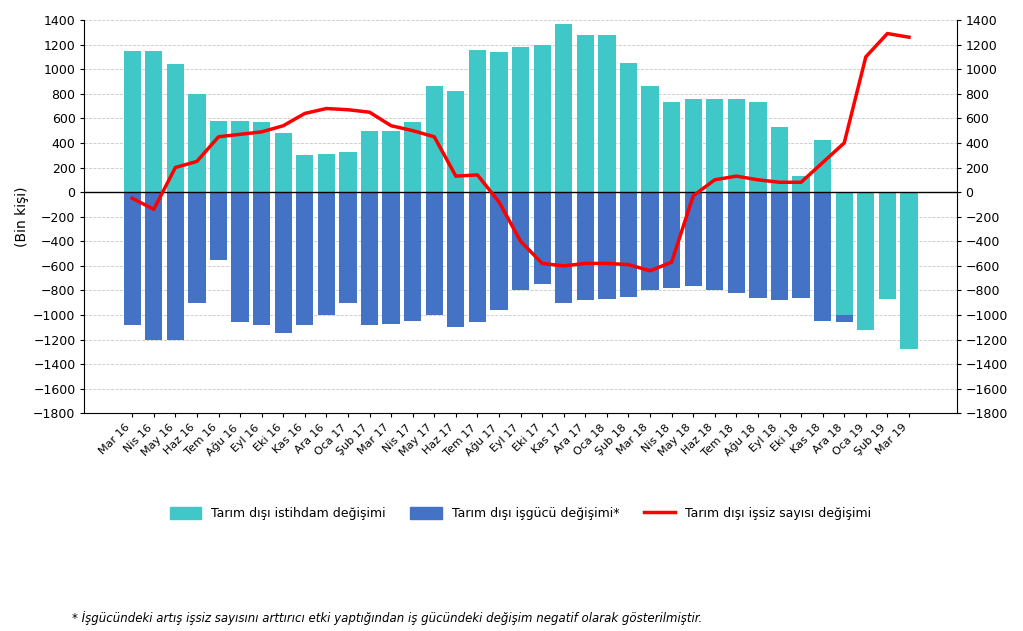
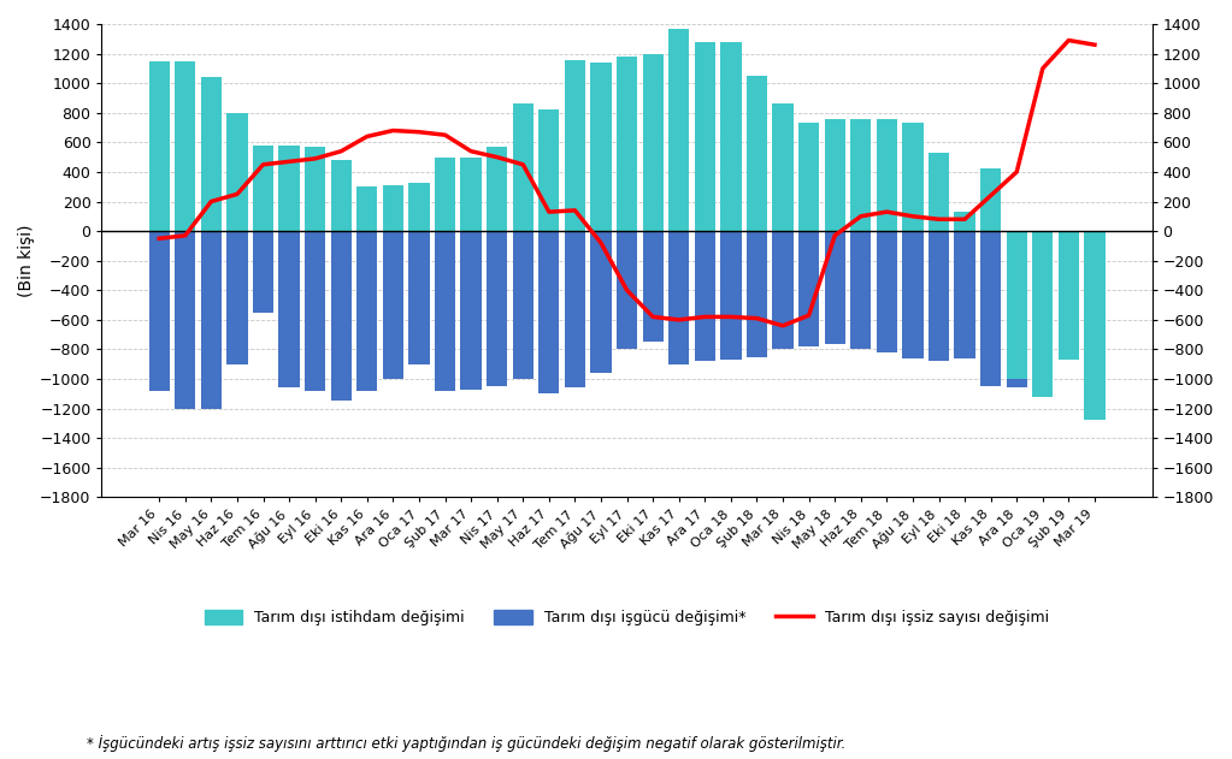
Tarım dışı işsiz sayısı değişimi/Nis 16: -140 -> -30
